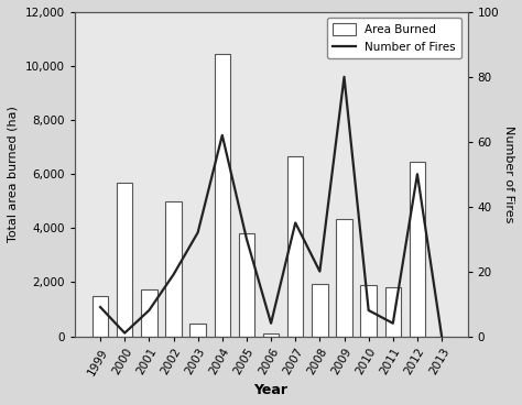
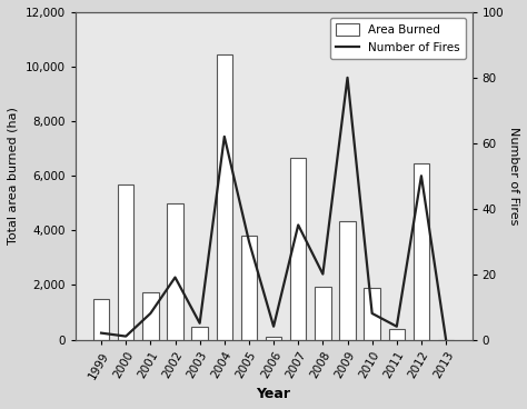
Number of Fires/1999: 9 -> 2
Number of Fires/2003: 32 -> 5
Area Burned/2011: 1,800 -> 400
